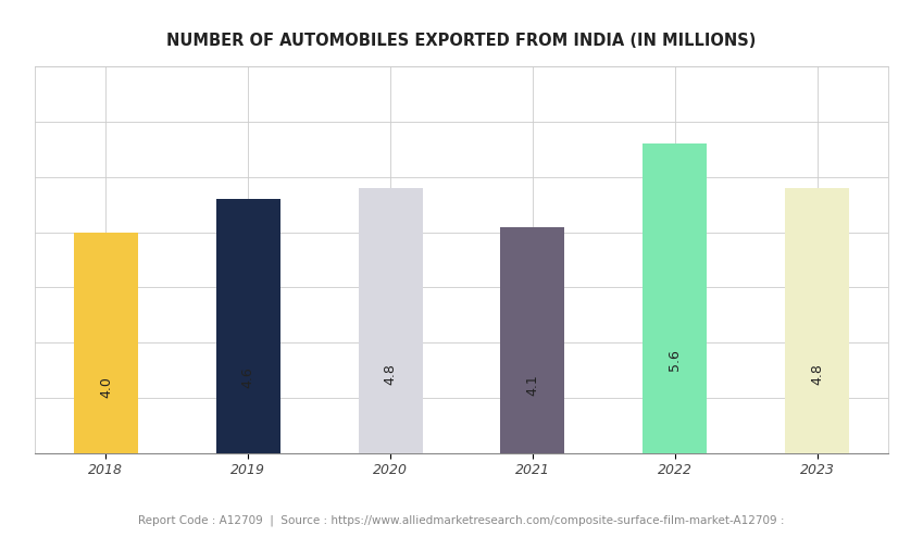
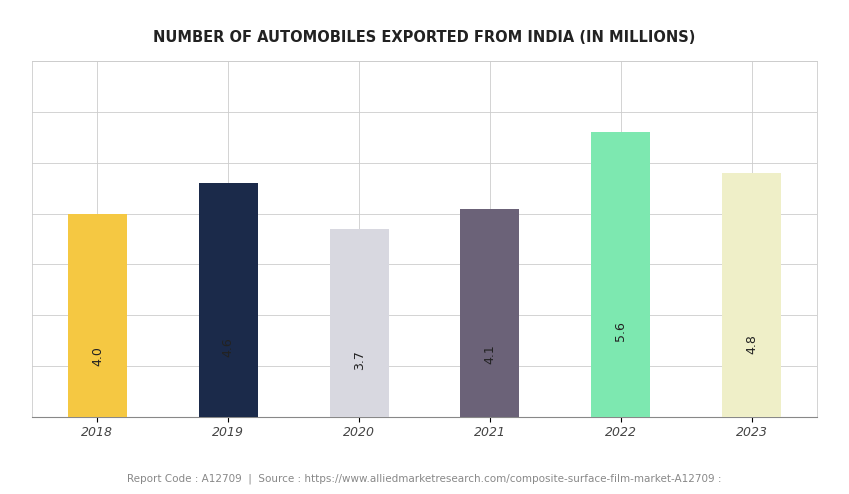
2020: 4.8 -> 3.7
